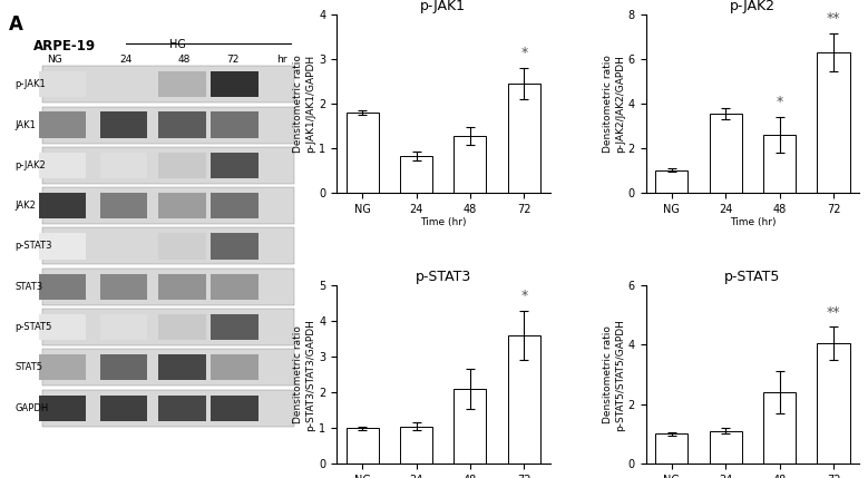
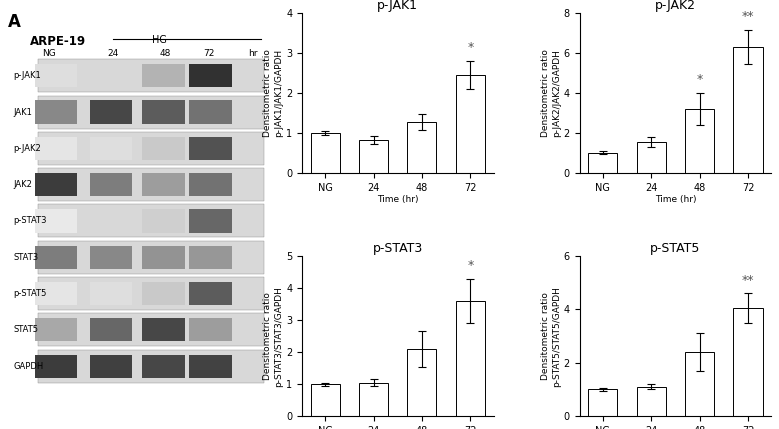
p-JAK1/NG: 1.80 -> 1.00
p-JAK2/24: 3.55 -> 1.55
p-JAK2/48: 2.60 -> 3.20
